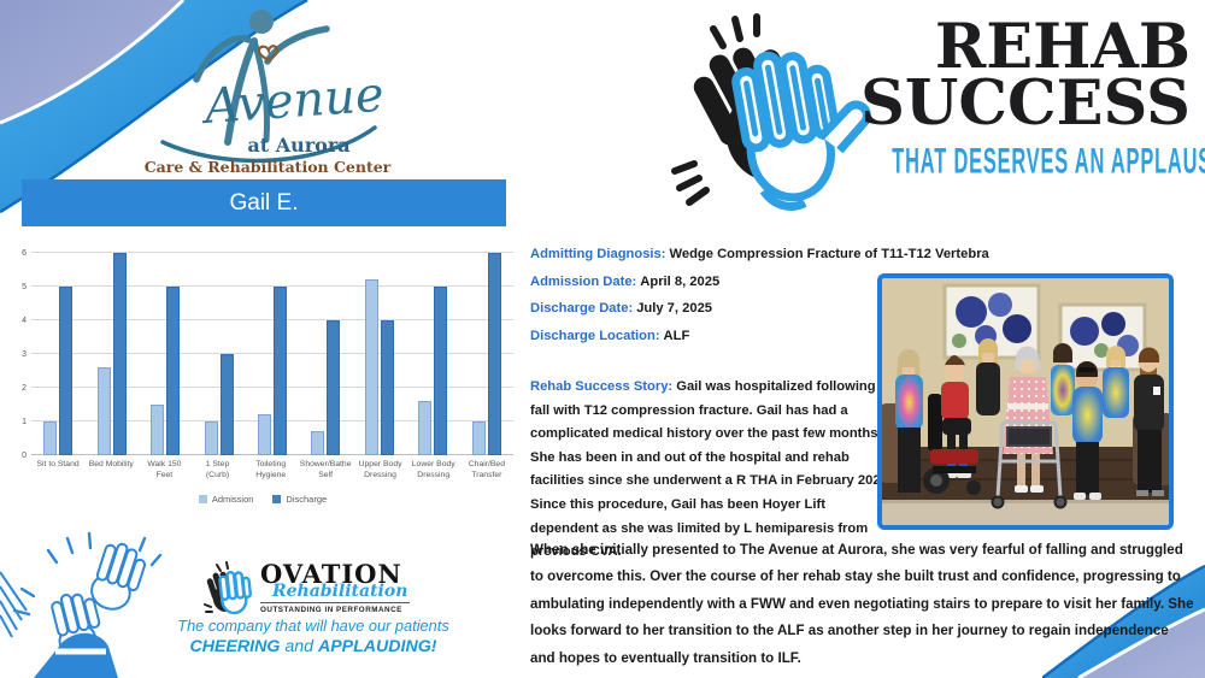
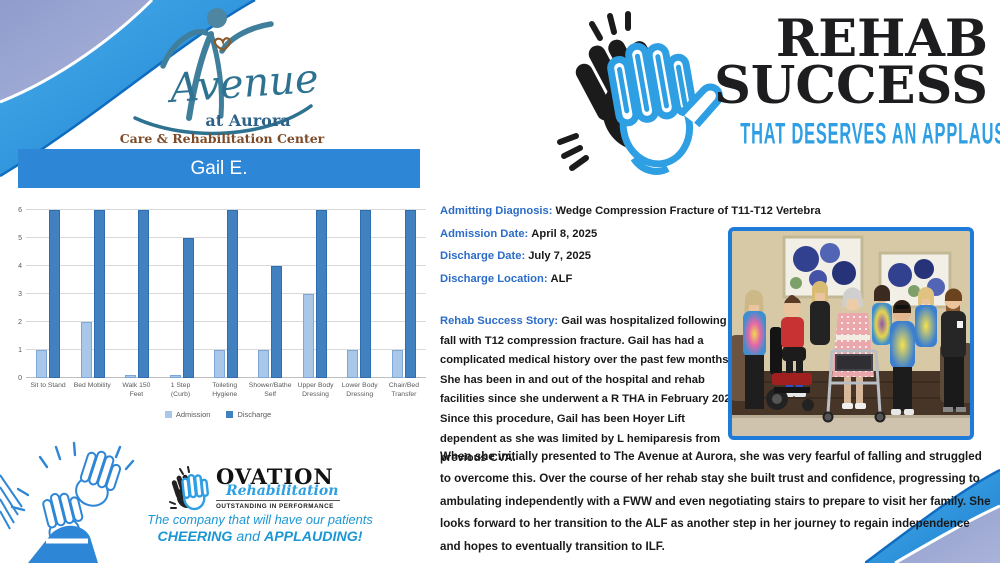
Discharge/Sit to Stand: 5 -> 6
Admission/Bed Mobility: 2.6 -> 2.0
Admission/Walk 150 Feet: 1.5 -> 0.1
Discharge/Walk 150 Feet: 5 -> 6
Admission/1 Step (Curb): 1.0 -> 0.1
Discharge/1 Step (Curb): 3 -> 5
Admission/Toileting Hygiene: 1.2 -> 1.0
Discharge/Toileting Hygiene: 5 -> 6
Admission/Shower/Bathe Self: 0.7 -> 1.0
Admission/Upper Body Dressing: 5.2 -> 3.0
Discharge/Upper Body Dressing: 4 -> 6
Admission/Lower Body Dressing: 1.6 -> 1.0
Discharge/Lower Body Dressing: 5 -> 6
